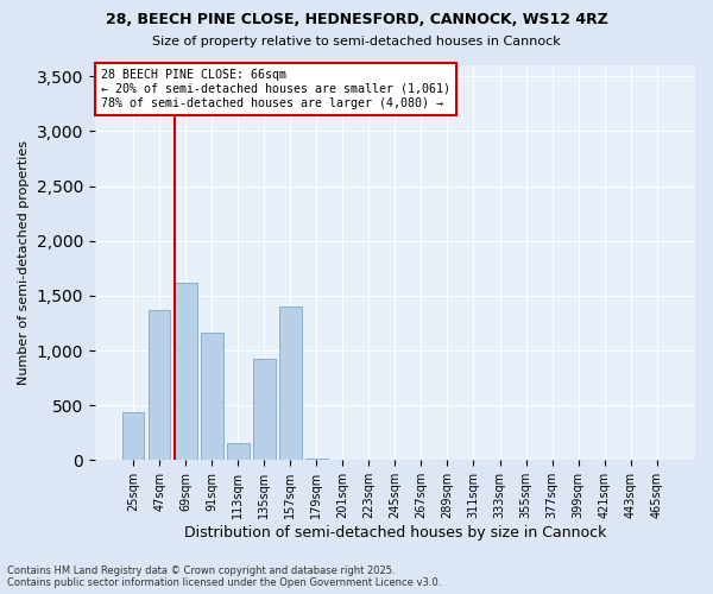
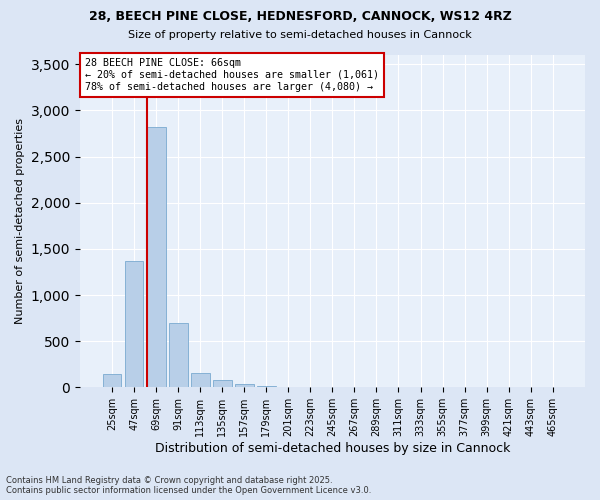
25sqm: 440 -> 140
69sqm: 1,620 -> 2,820
91sqm: 1,160 -> 700
135sqm: 920 -> 80
157sqm: 1,400 -> 40
